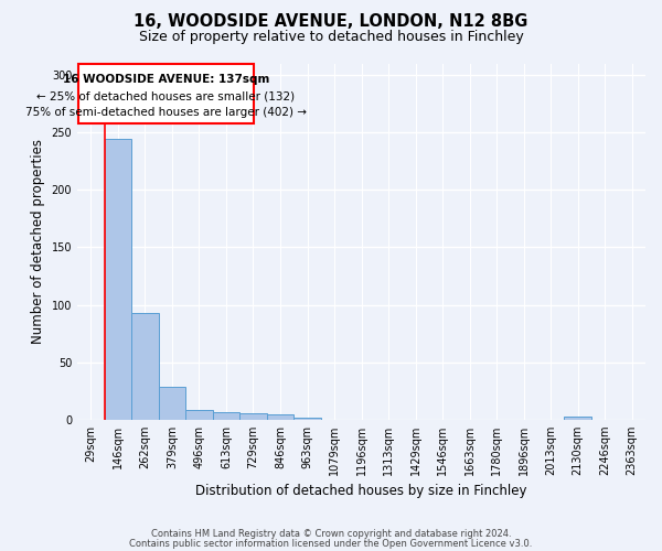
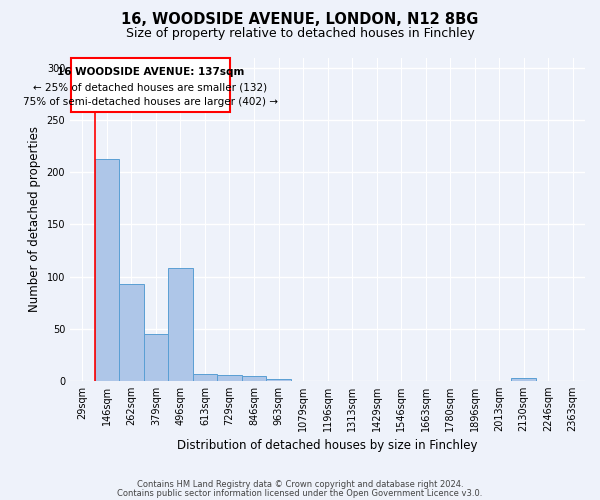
146sqm: 244 -> 213
379sqm: 29 -> 45
496sqm: 8 -> 108
